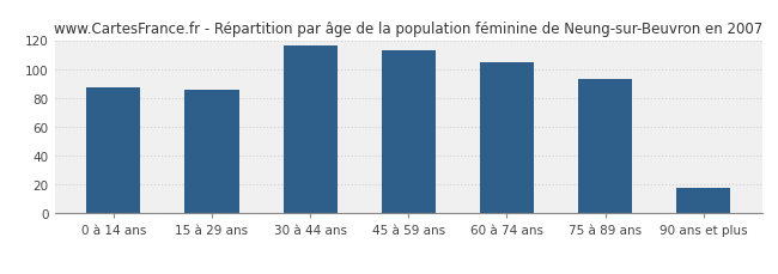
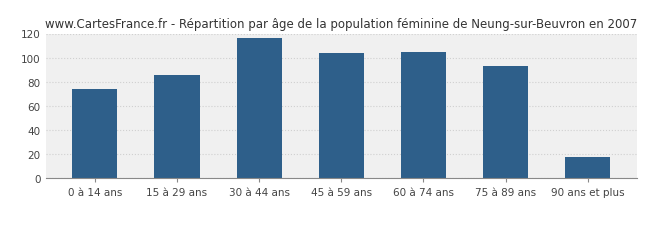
0 à 14 ans: 87 -> 74
45 à 59 ans: 113 -> 104
